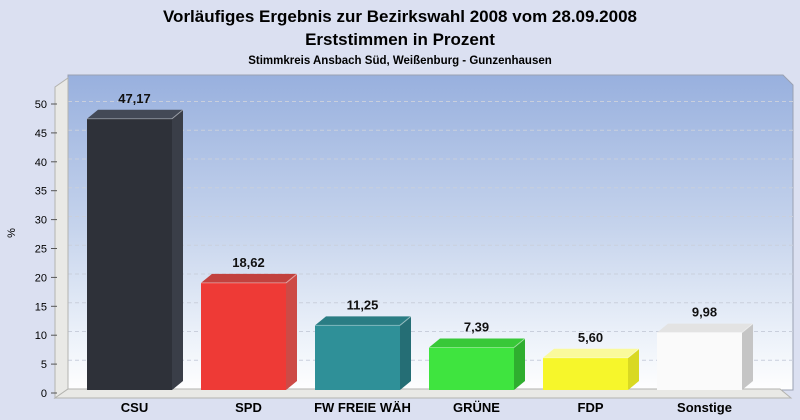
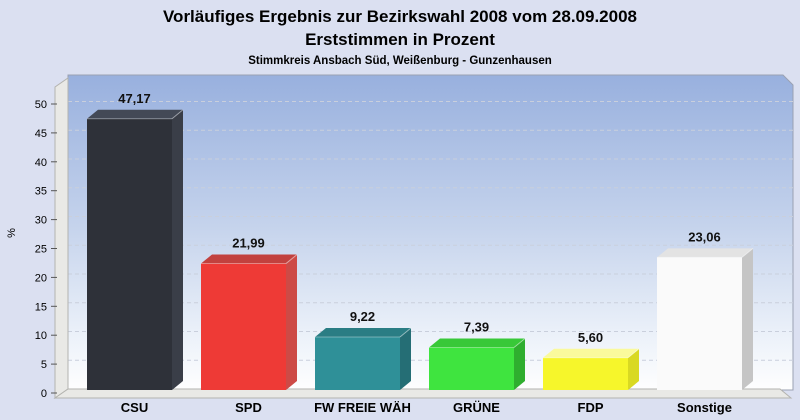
SPD: 18,62 -> 21,99
FW FREIE WÄH: 11,25 -> 9,22
Sonstige: 9,98 -> 23,06
